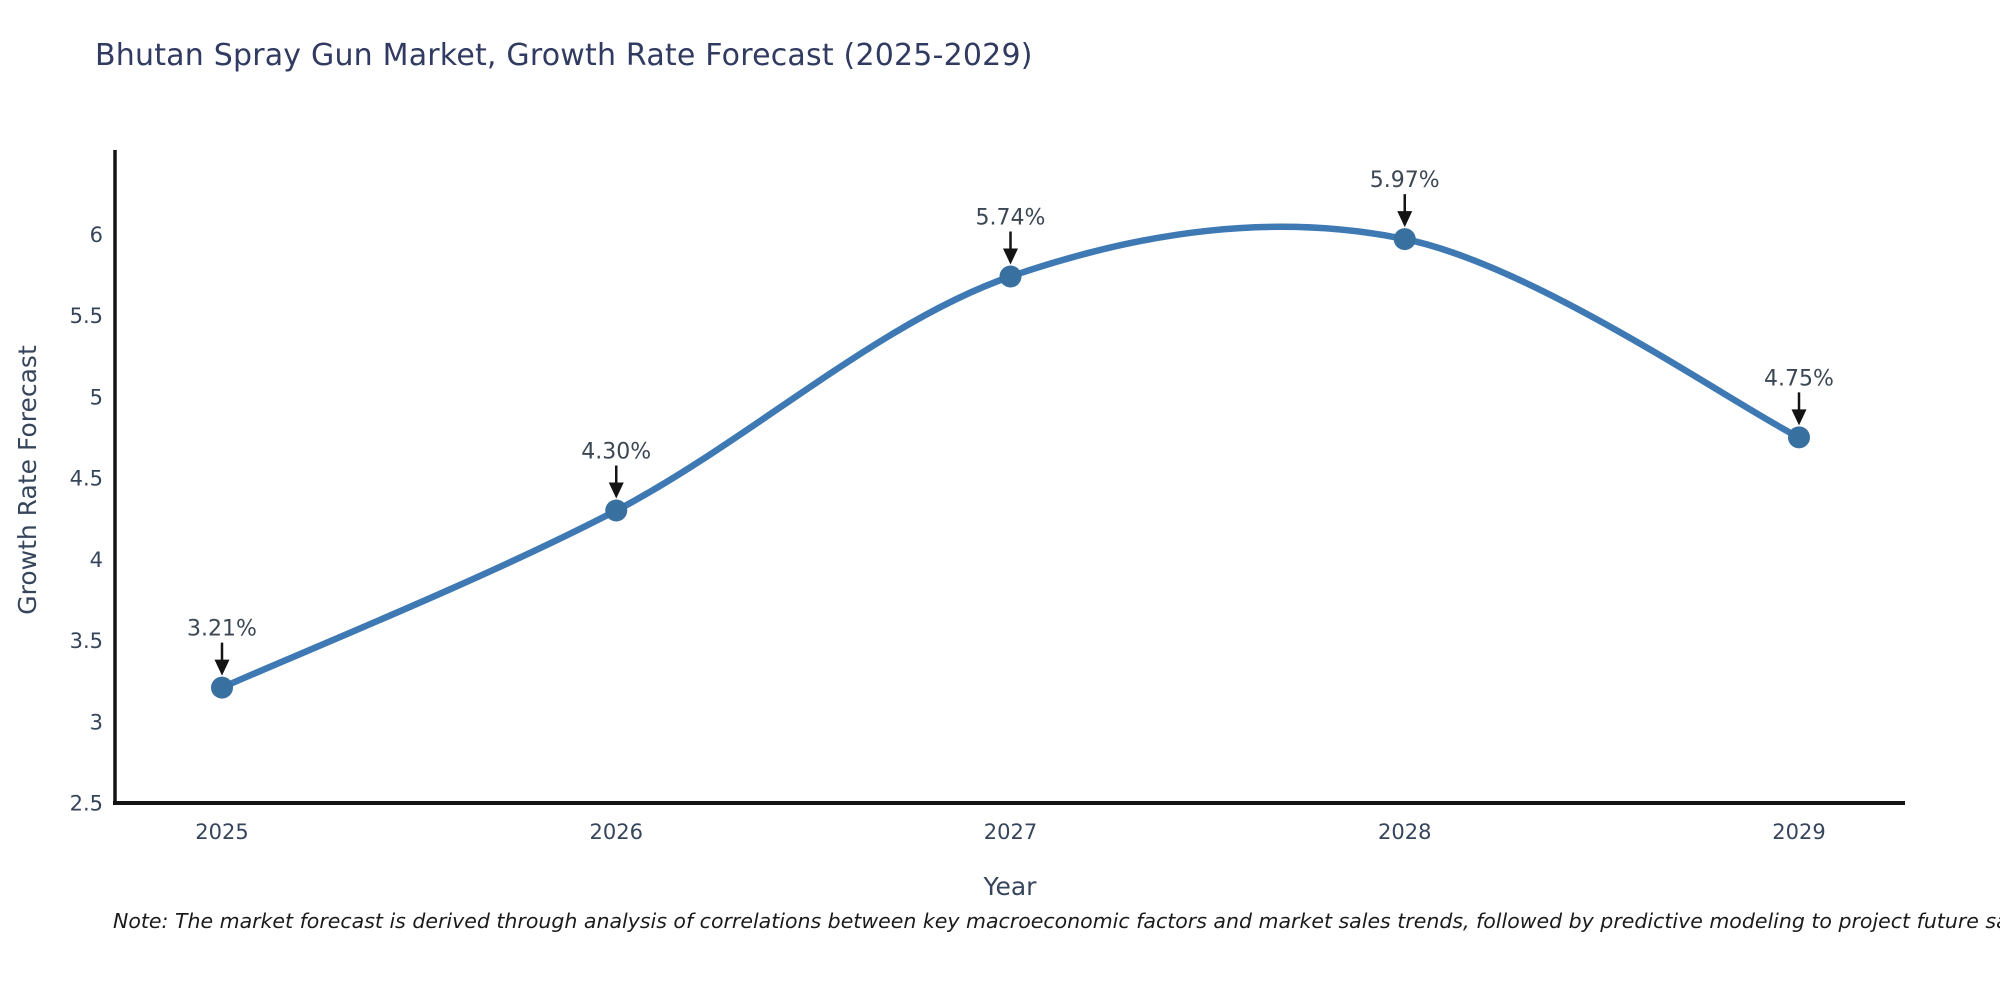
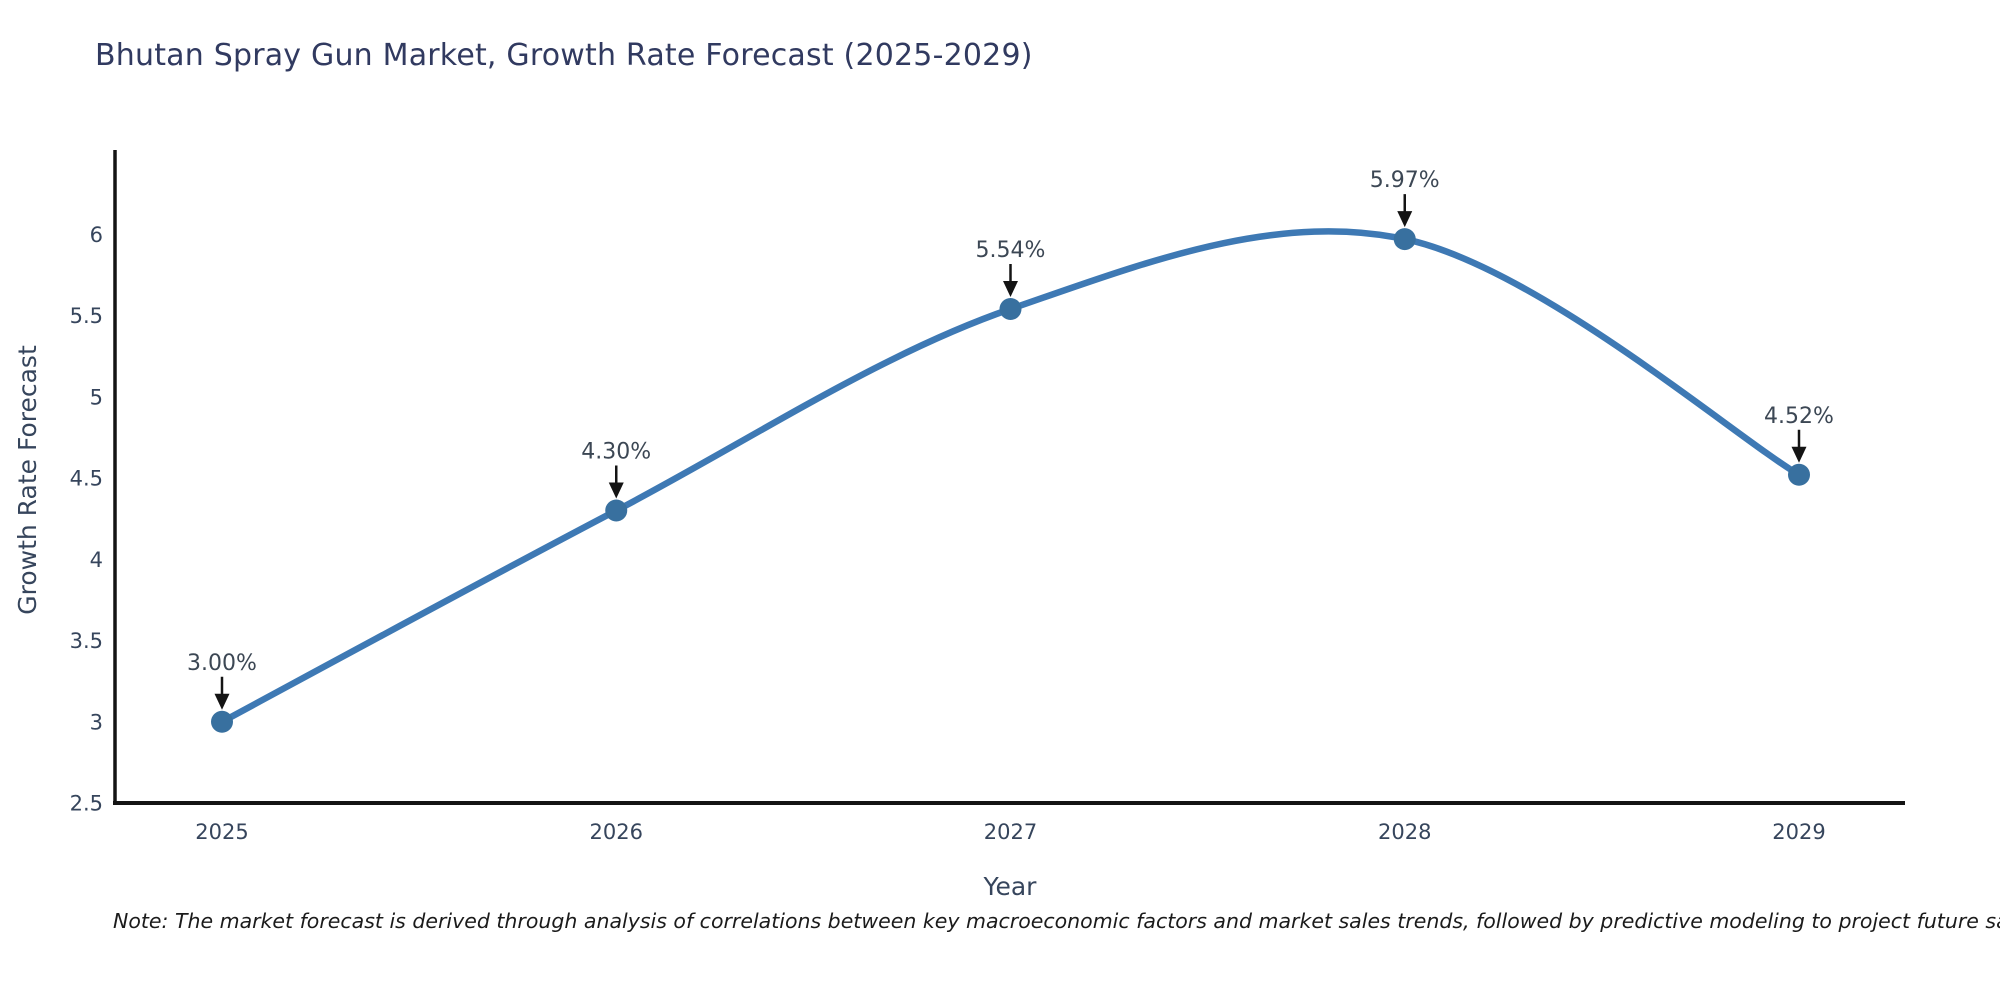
2025: 3.21% -> 3.00%
2027: 5.74% -> 5.54%
2029: 4.75% -> 4.52%
